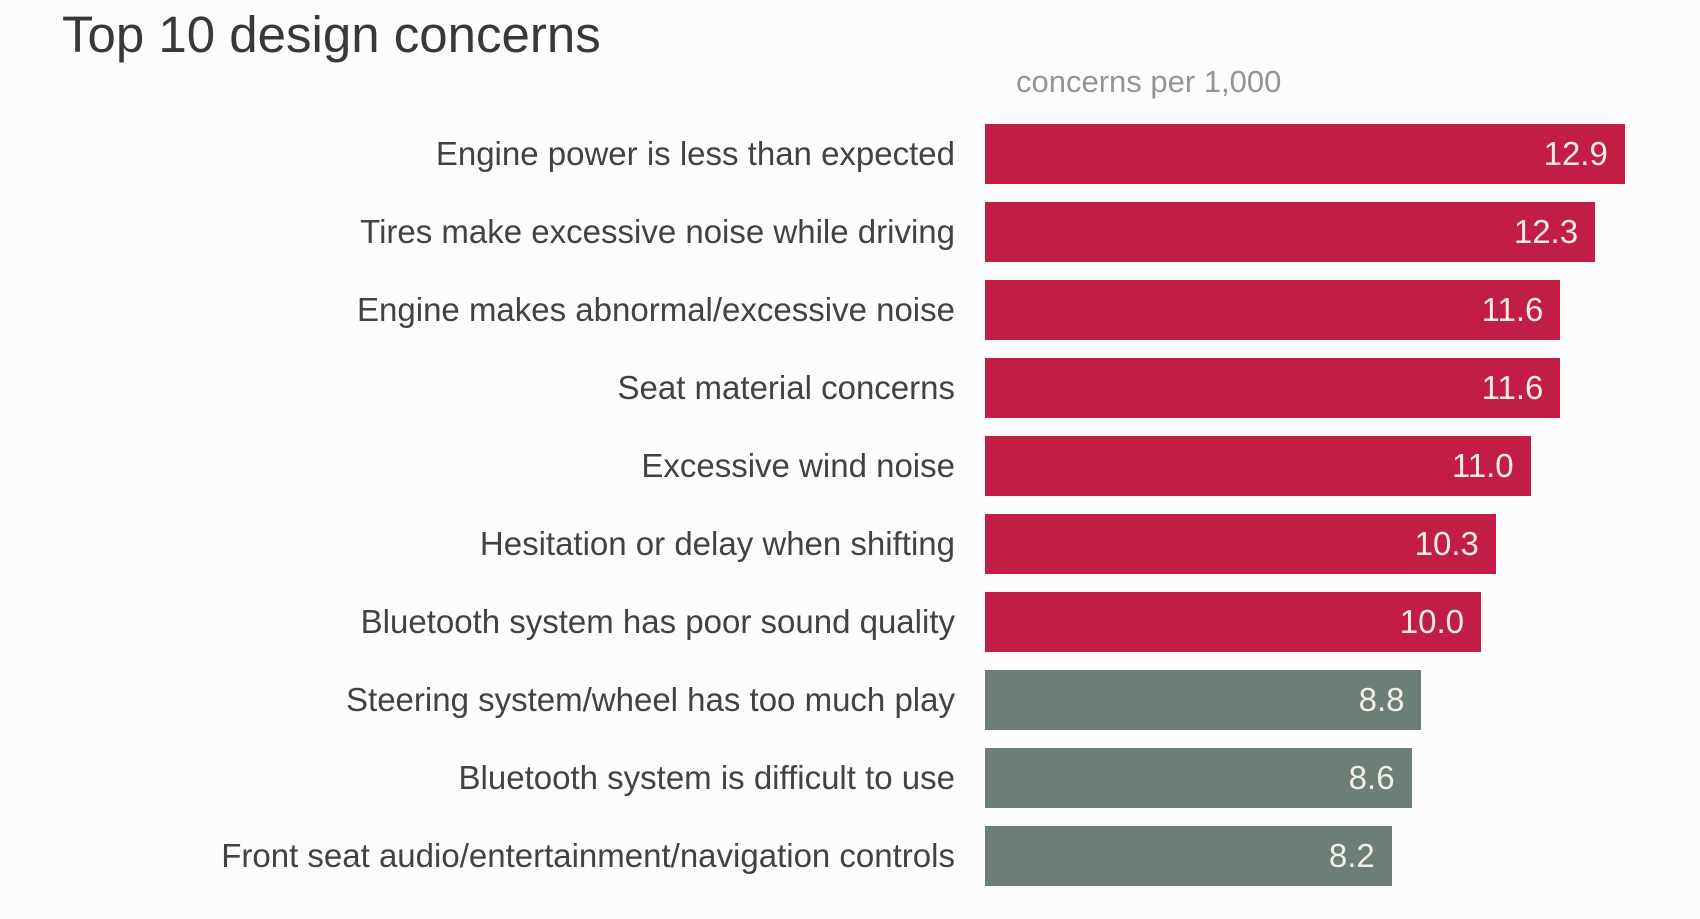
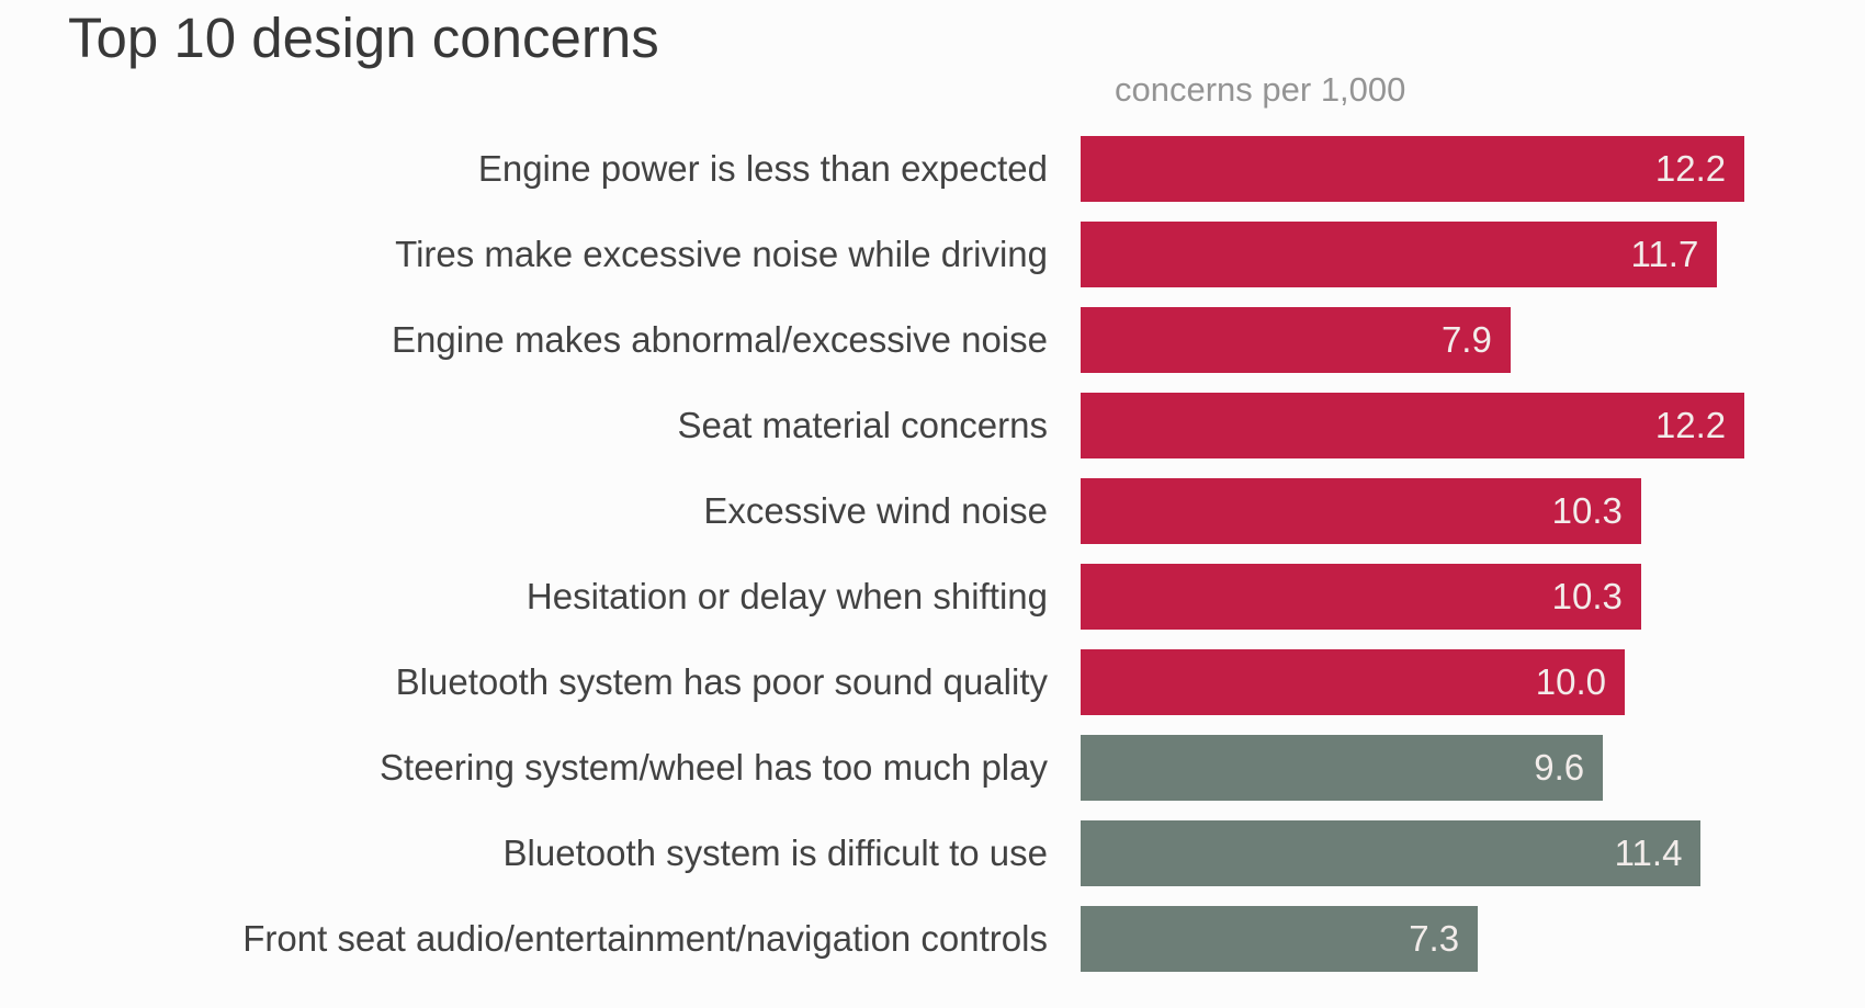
Engine power is less than expected: 12.9 -> 12.2
Tires make excessive noise while driving: 12.3 -> 11.7
Engine makes abnormal/excessive noise: 11.6 -> 7.9
Seat material concerns: 11.6 -> 12.2
Excessive wind noise: 11.0 -> 10.3
Steering system/wheel has too much play: 8.8 -> 9.6
Bluetooth system is difficult to use: 8.6 -> 11.4
Front seat audio/entertainment/navigation controls: 8.2 -> 7.3
